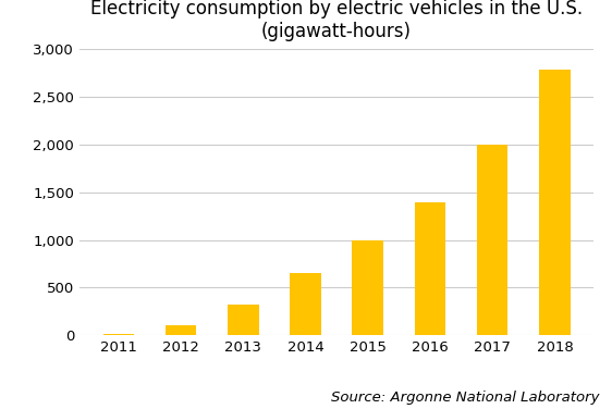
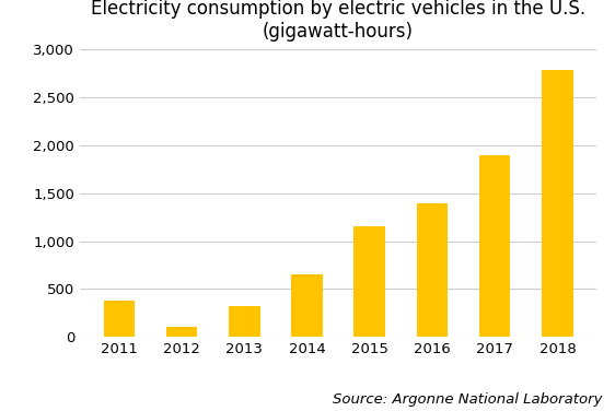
2011: 10 -> 380
2015: 1,000 -> 1,160
2017: 2,000 -> 1,900
